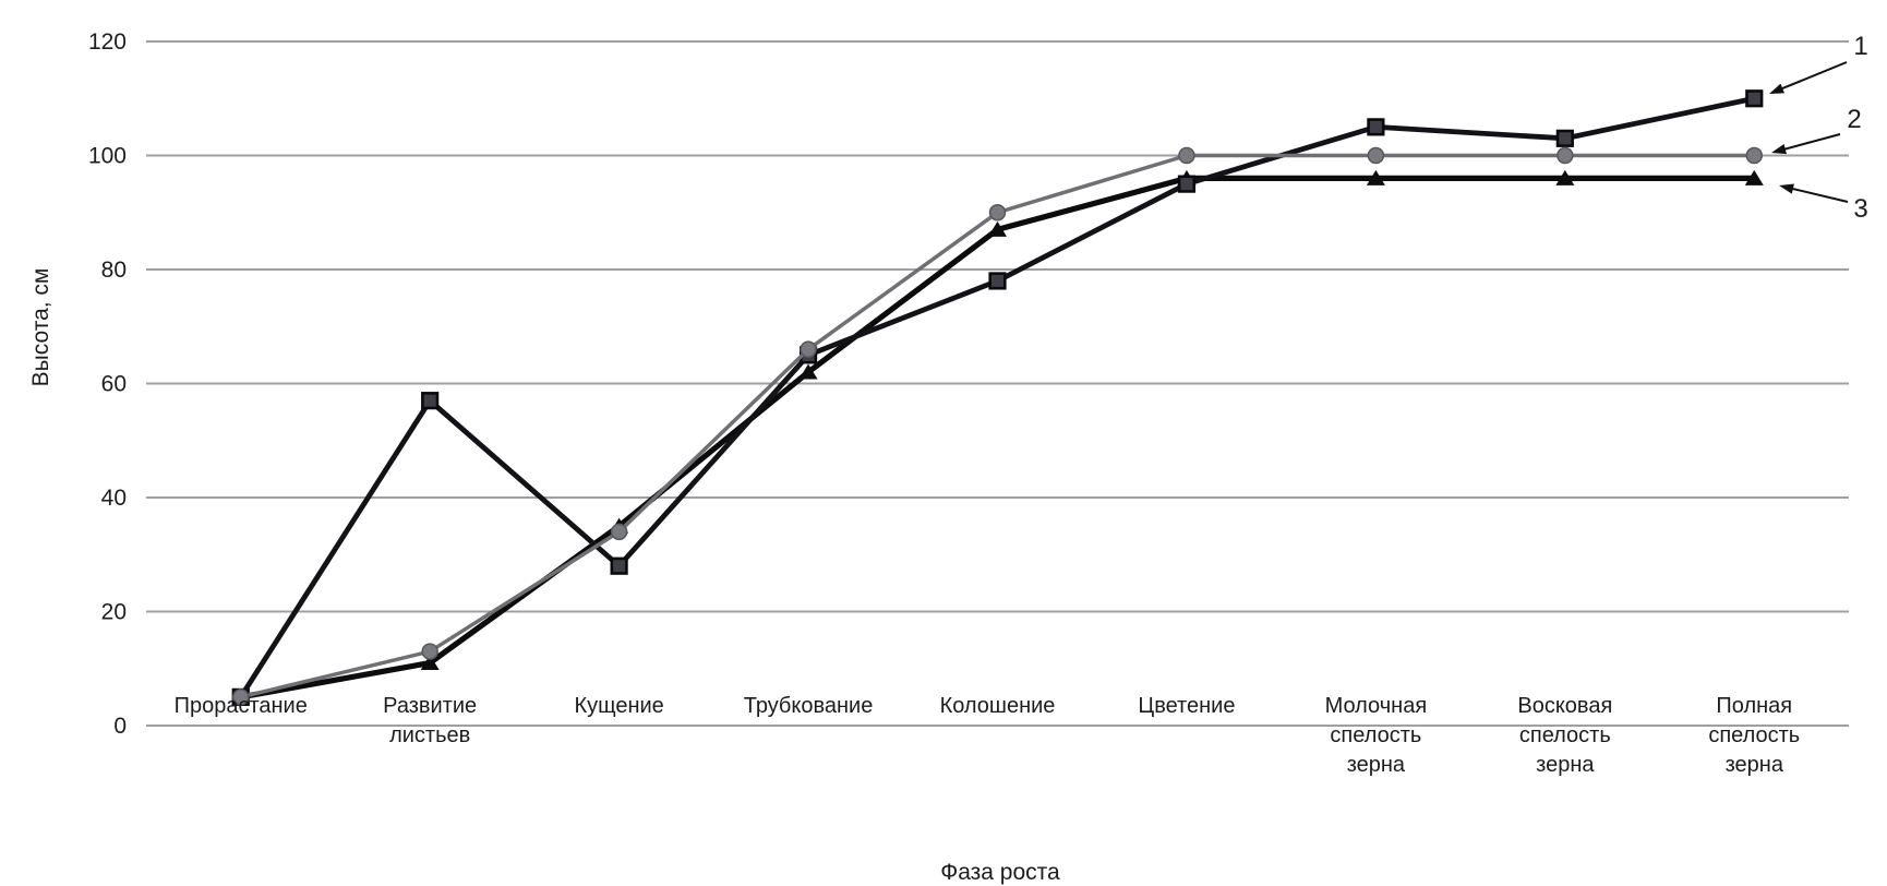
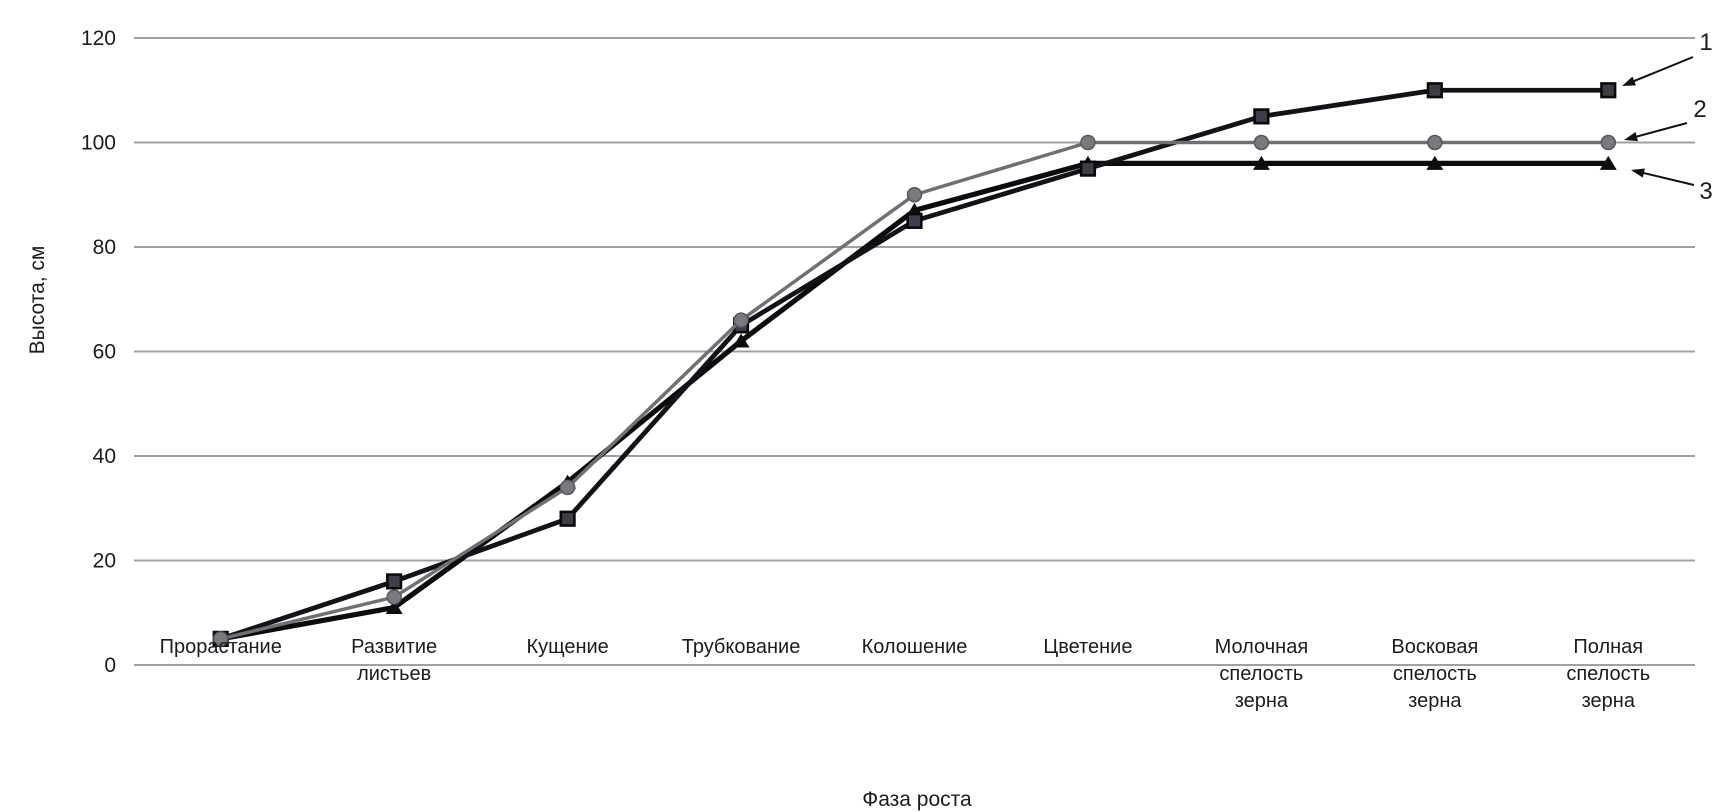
1/Развитие листьев: 57 -> 16
1/Колошение: 78 -> 85
1/Восковая спелость зерна: 103 -> 110
